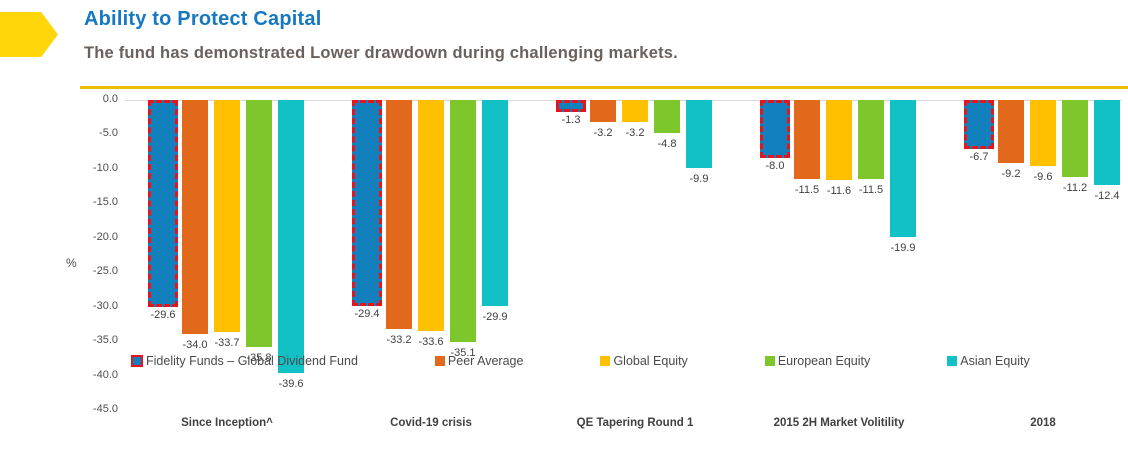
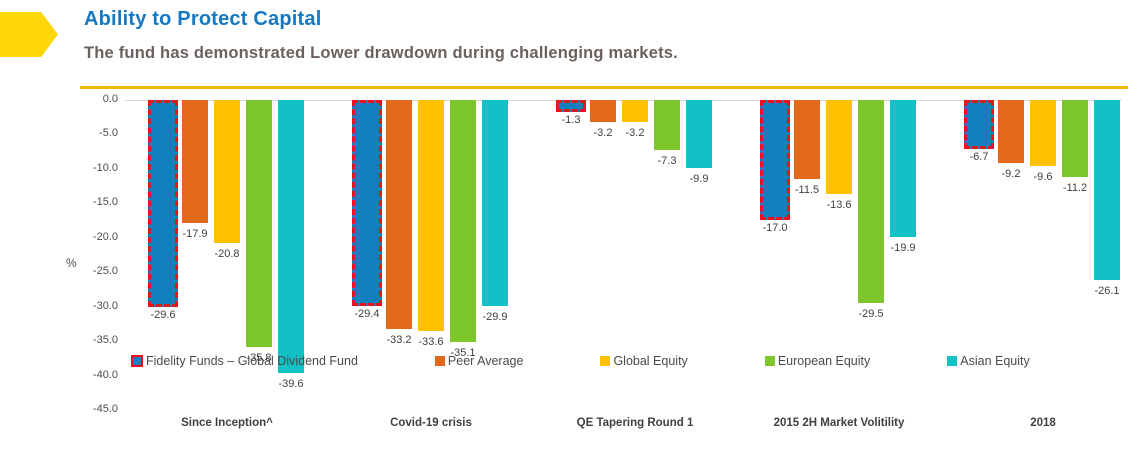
Peer Average/Since Inception^: -34.0 -> -17.9
Global Equity/Since Inception^: -33.7 -> -20.8
European Equity/QE Tapering Round 1: -4.8 -> -7.3
Fidelity Funds – Global Dividend Fund/2015 2H Market Volitility: -8.0 -> -17.0
Global Equity/2015 2H Market Volitility: -11.6 -> -13.6
European Equity/2015 2H Market Volitility: -11.5 -> -29.5
Asian Equity/2018: -12.4 -> -26.1
